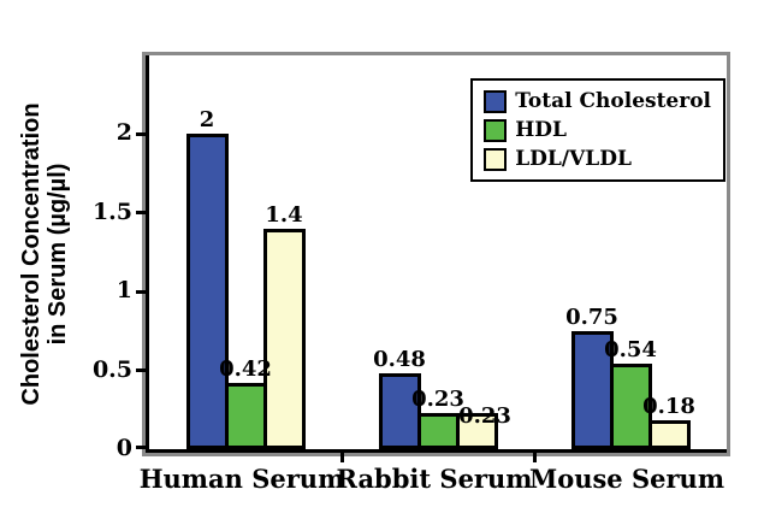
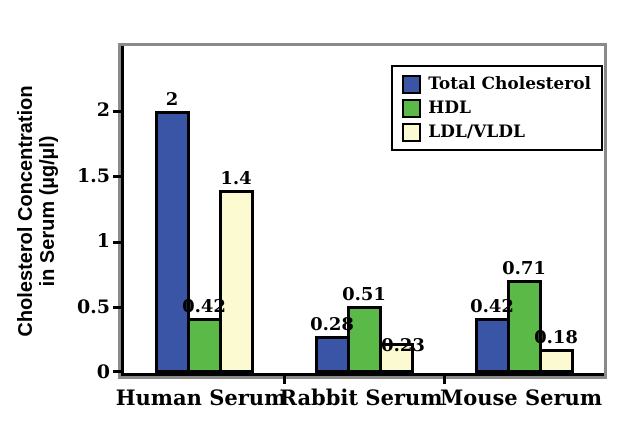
Total Cholesterol/Rabbit Serum: 0.48 -> 0.28
HDL/Rabbit Serum: 0.23 -> 0.51
Total Cholesterol/Mouse Serum: 0.75 -> 0.42
HDL/Mouse Serum: 0.54 -> 0.71
